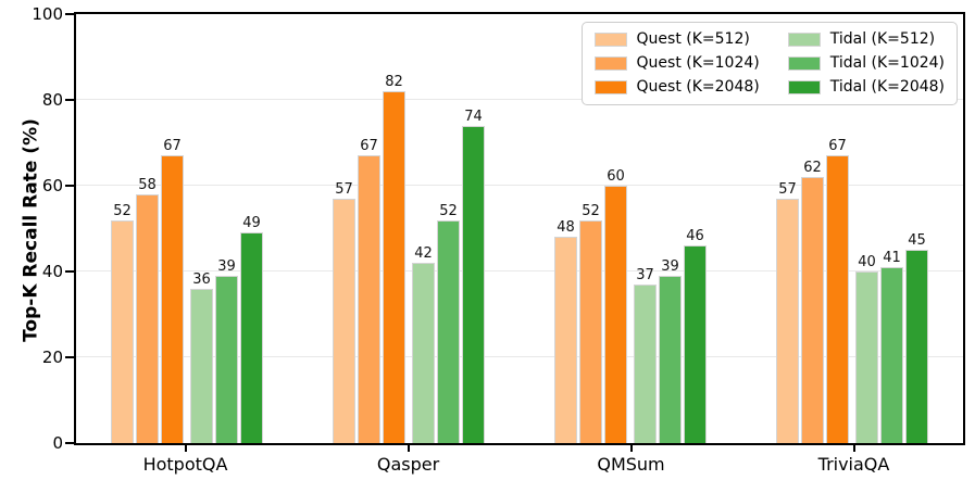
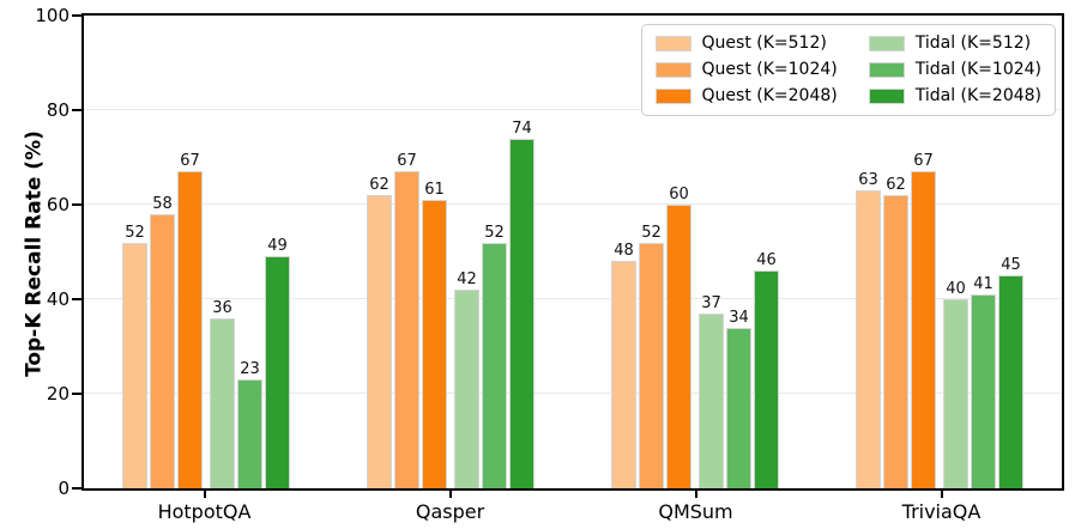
Tidal (K=1024)/HotpotQA: 39 -> 23
Quest (K=512)/Qasper: 57 -> 62
Quest (K=2048)/Qasper: 82 -> 61
Tidal (K=1024)/QMSum: 39 -> 34
Quest (K=512)/TriviaQA: 57 -> 63
